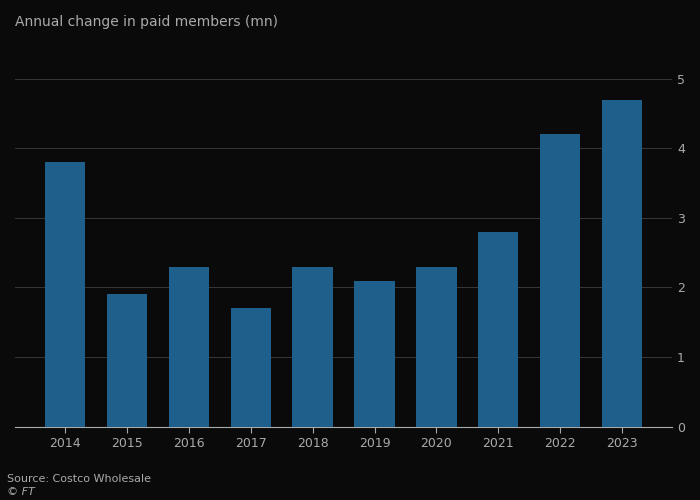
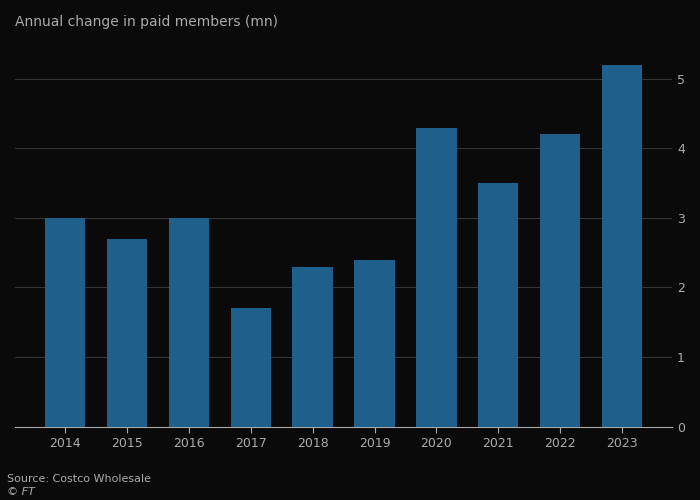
2014: 3.8 -> 3.0
2015: 1.9 -> 2.7
2016: 2.3 -> 3.0
2019: 2.1 -> 2.4
2020: 2.3 -> 4.3
2021: 2.8 -> 3.5
2023: 4.7 -> 5.2
